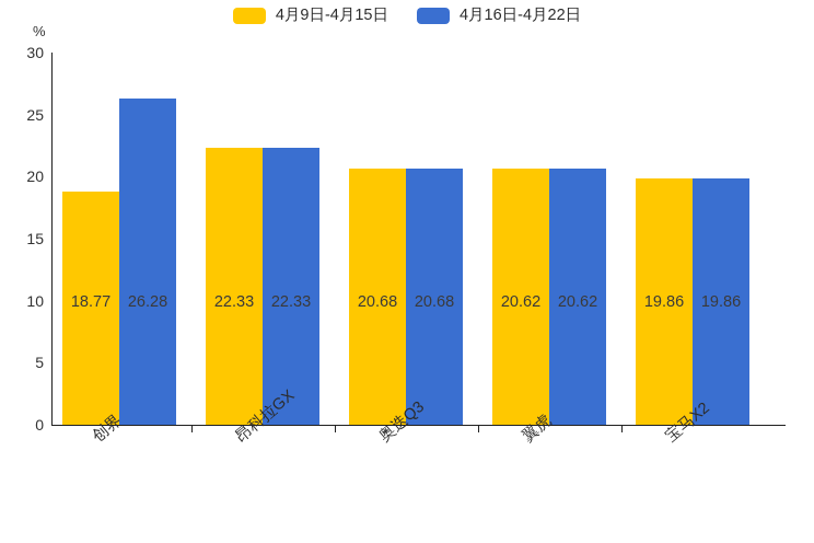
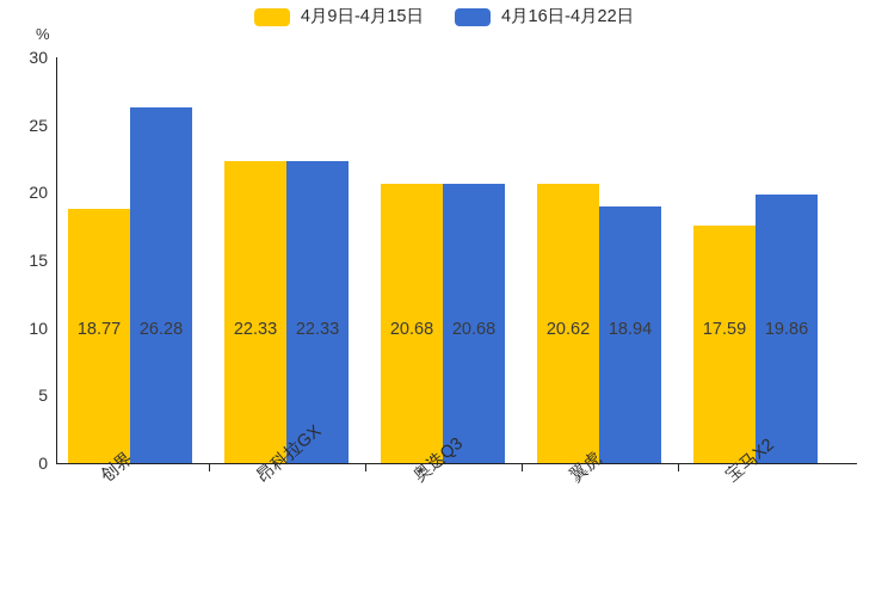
4月16日-4月22日/翼虎: 20.62 -> 18.94
4月9日-4月15日/宝马X2: 19.86 -> 17.59
